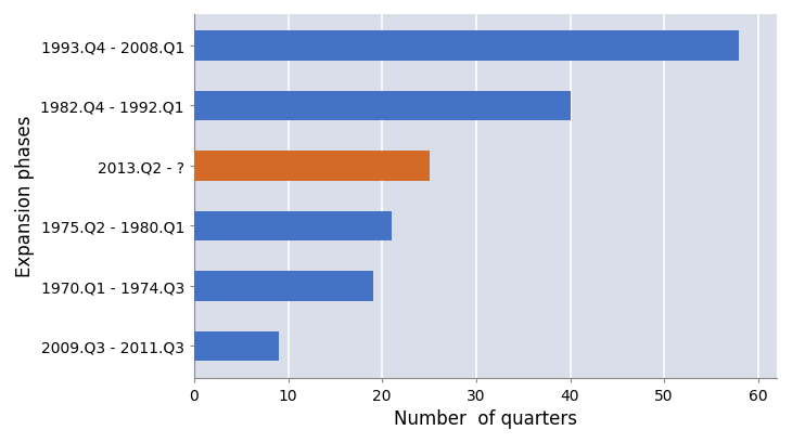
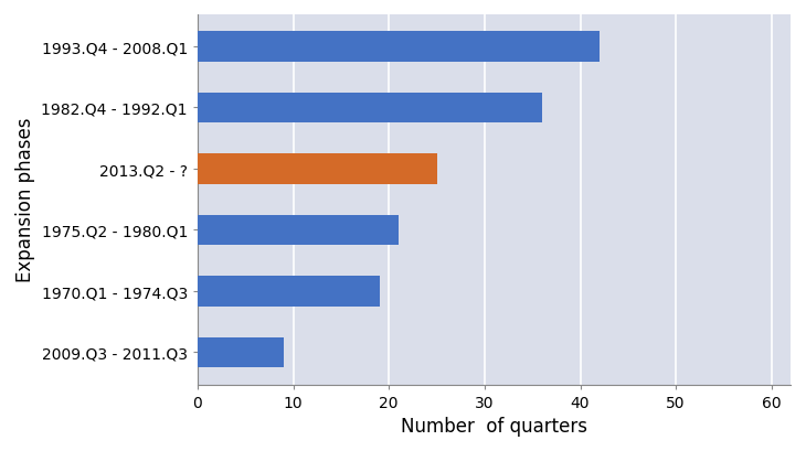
1993.Q4 - 2008.Q1: 58 -> 42
1982.Q4 - 1992.Q1: 40 -> 36
